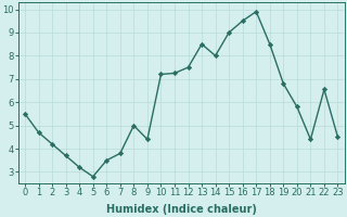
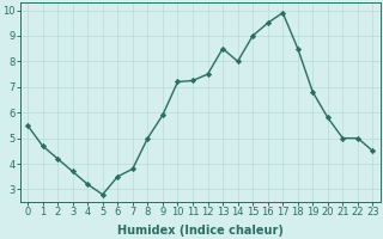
9: 4.40 -> 5.90
21: 4.40 -> 5.00
22: 6.55 -> 5.00
